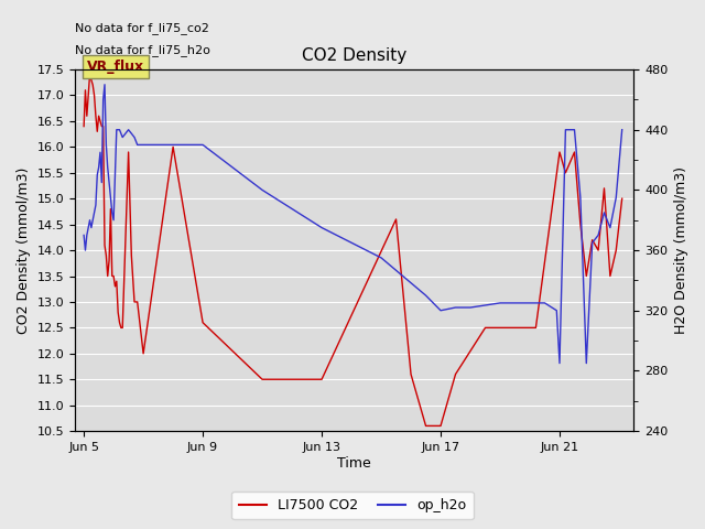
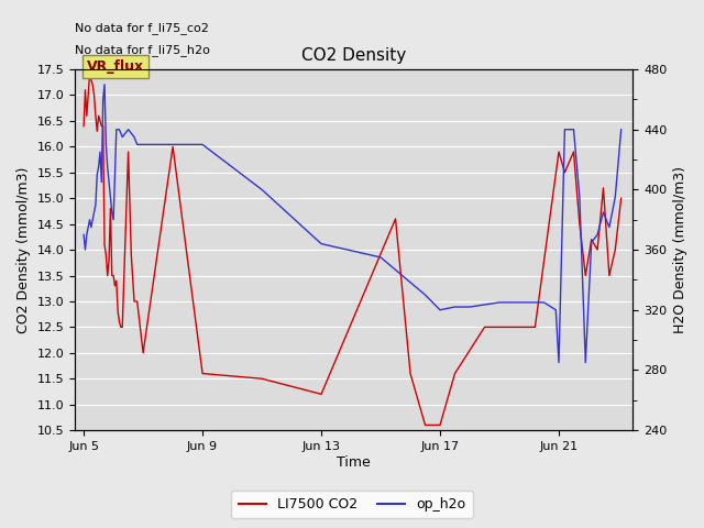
LI7500 CO2/Jun 9: 12.6 -> 11.6
LI7500 CO2/Jun 13: 11.5 -> 11.2
op_h2o/Jun 13: 375 -> 364
